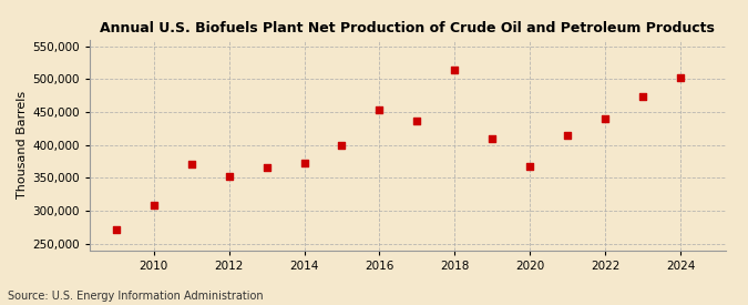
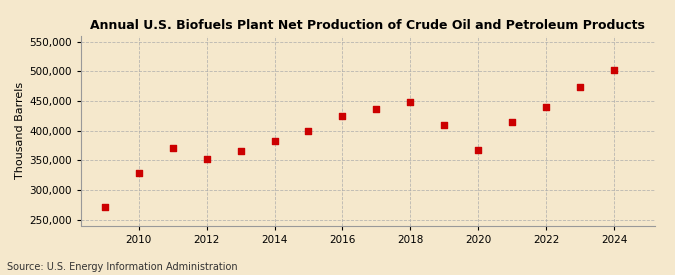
2010: 308,000 -> 328,000
2014: 372,000 -> 383,000
2016: 454,000 -> 424,000
2018: 514,000 -> 449,000
